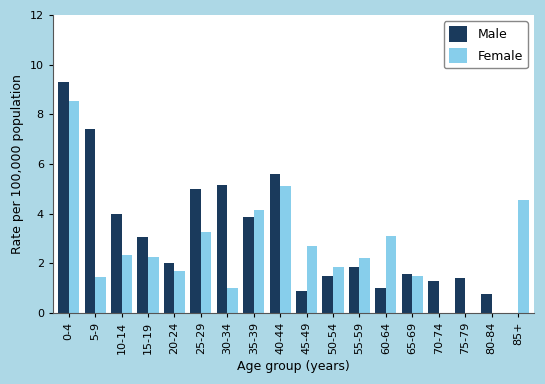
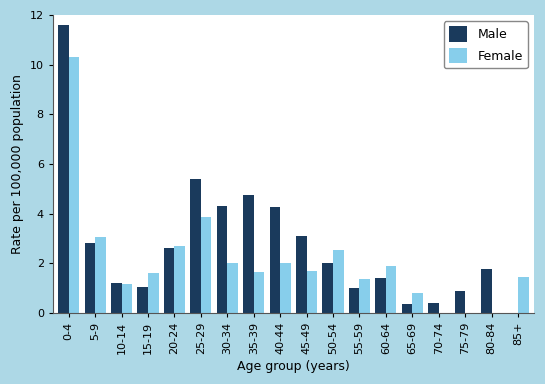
Male/0-4: 9.30 -> 11.60
Female/0-4: 8.55 -> 10.30
Male/5-9: 7.40 -> 2.80
Female/5-9: 1.45 -> 3.05
Male/10-14: 4.00 -> 1.20
Female/10-14: 2.35 -> 1.15
Male/15-19: 3.05 -> 1.05
Female/15-19: 2.25 -> 1.60
Male/20-24: 2.00 -> 2.60
Female/20-24: 1.70 -> 2.70
Male/25-29: 5.00 -> 5.40
Female/25-29: 3.25 -> 3.85
Male/30-34: 5.15 -> 4.30
Female/30-34: 1.00 -> 2.00
Male/35-39: 3.85 -> 4.75
Female/35-39: 4.15 -> 1.65
Male/40-44: 5.60 -> 4.25
Female/40-44: 5.10 -> 2.00
Male/45-49: 0.90 -> 3.10
Female/45-49: 2.70 -> 1.70
Male/50-54: 1.50 -> 2.00
Female/50-54: 1.85 -> 2.55
Male/55-59: 1.85 -> 1.00
Female/55-59: 2.20 -> 1.35
Male/60-64: 1.00 -> 1.40
Female/60-64: 3.10 -> 1.90
Male/65-69: 1.55 -> 0.35
Female/65-69: 1.50 -> 0.80
Male/70-74: 1.30 -> 0.40
Male/75-79: 1.40 -> 0.90
Male/80-84: 0.75 -> 1.75
Female/85+: 4.55 -> 1.45
